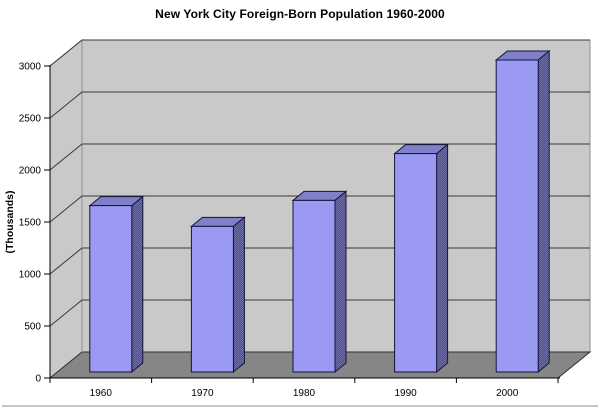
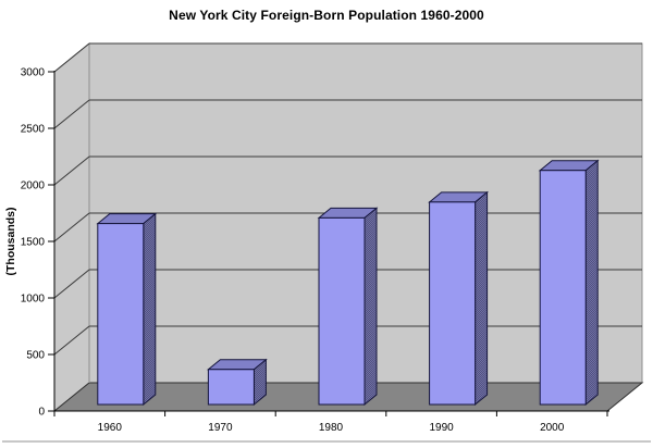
1970: 1400 -> 310
1990: 2100 -> 1790
2000: 3000 -> 2070
